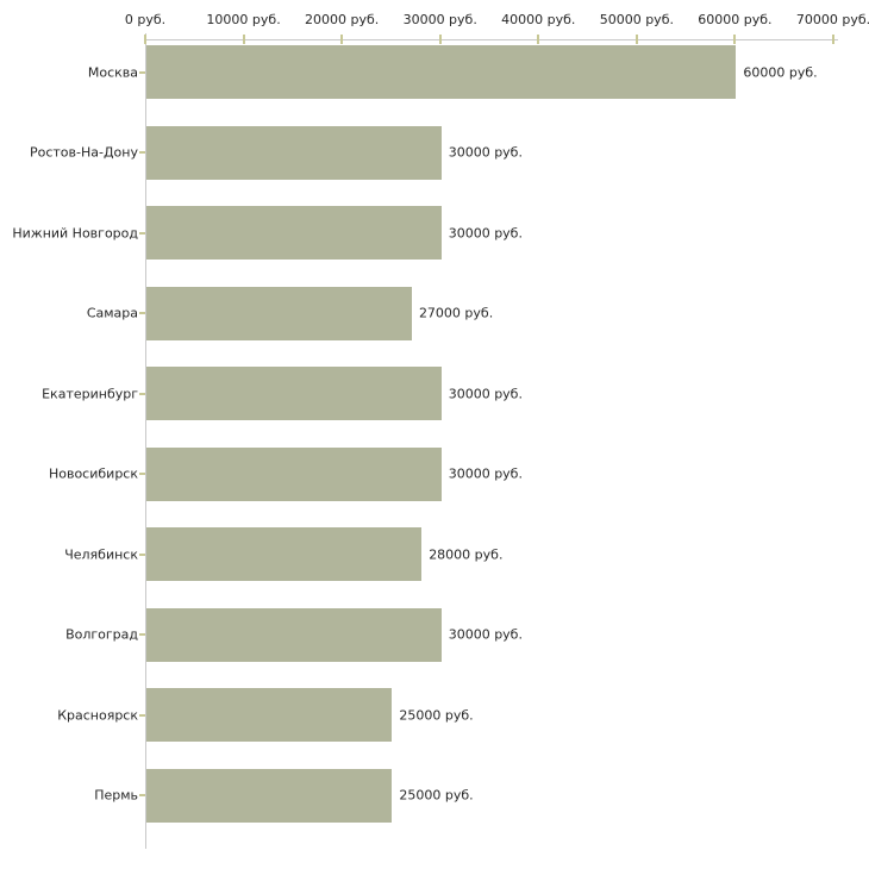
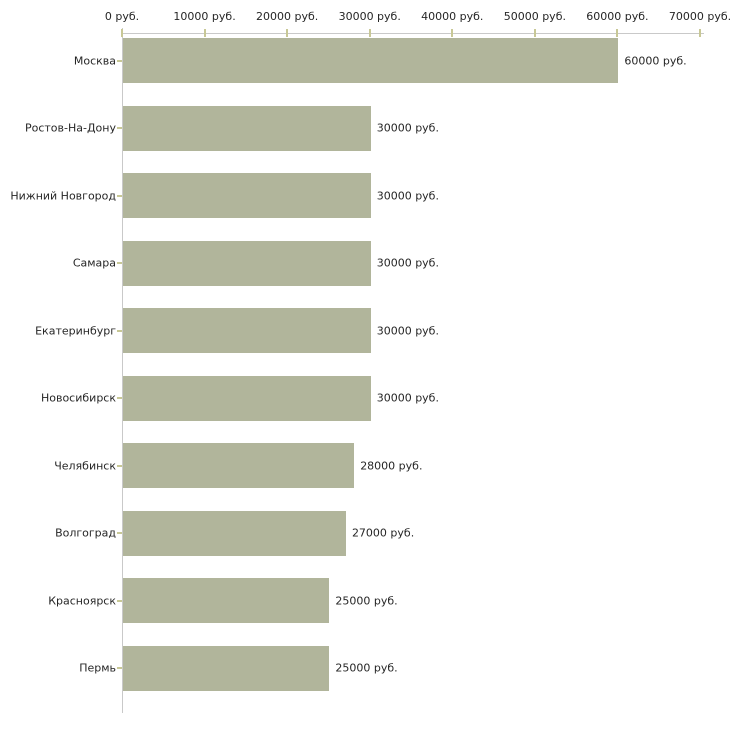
Самара: 27000 -> 30000
Волгоград: 30000 -> 27000
